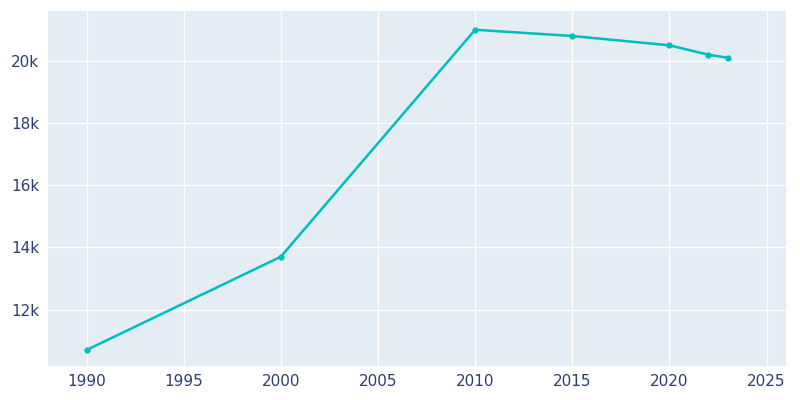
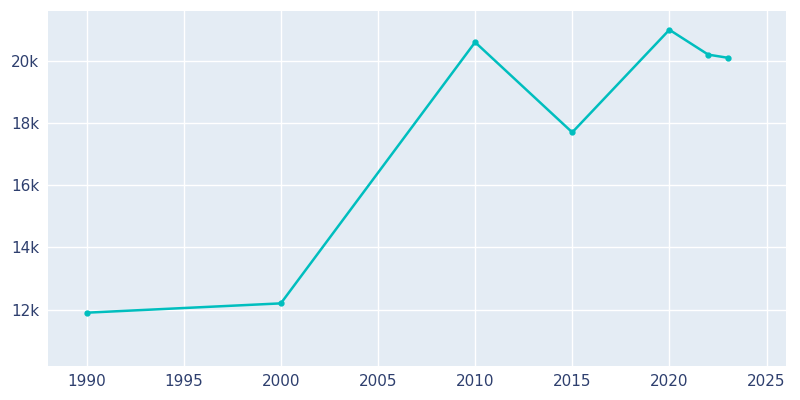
1990: 10.7k -> 11.9k
2000: 13.7k -> 12.2k
2010: 21.0k -> 20.6k
2015: 20.8k -> 17.7k
2020: 20.5k -> 21.0k
